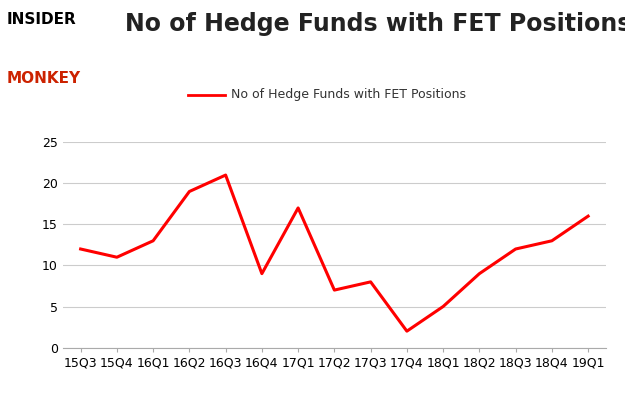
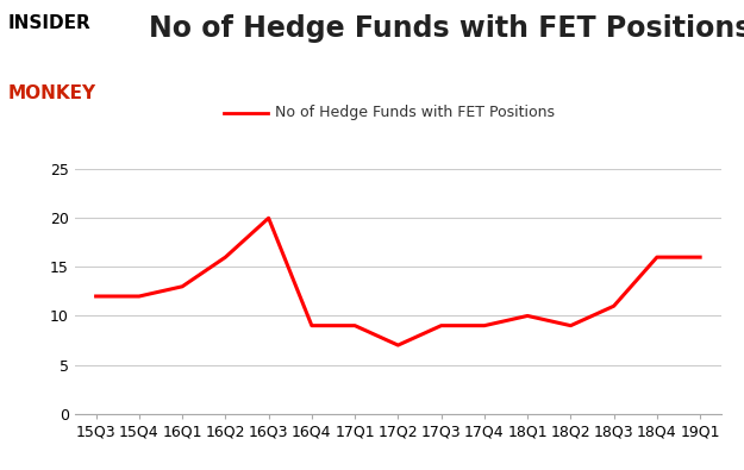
15Q4: 11 -> 12
16Q2: 19 -> 16
16Q3: 21 -> 20
17Q1: 17 -> 9
17Q3: 8 -> 9
17Q4: 2 -> 9
18Q1: 5 -> 10
18Q3: 12 -> 11
18Q4: 13 -> 16
